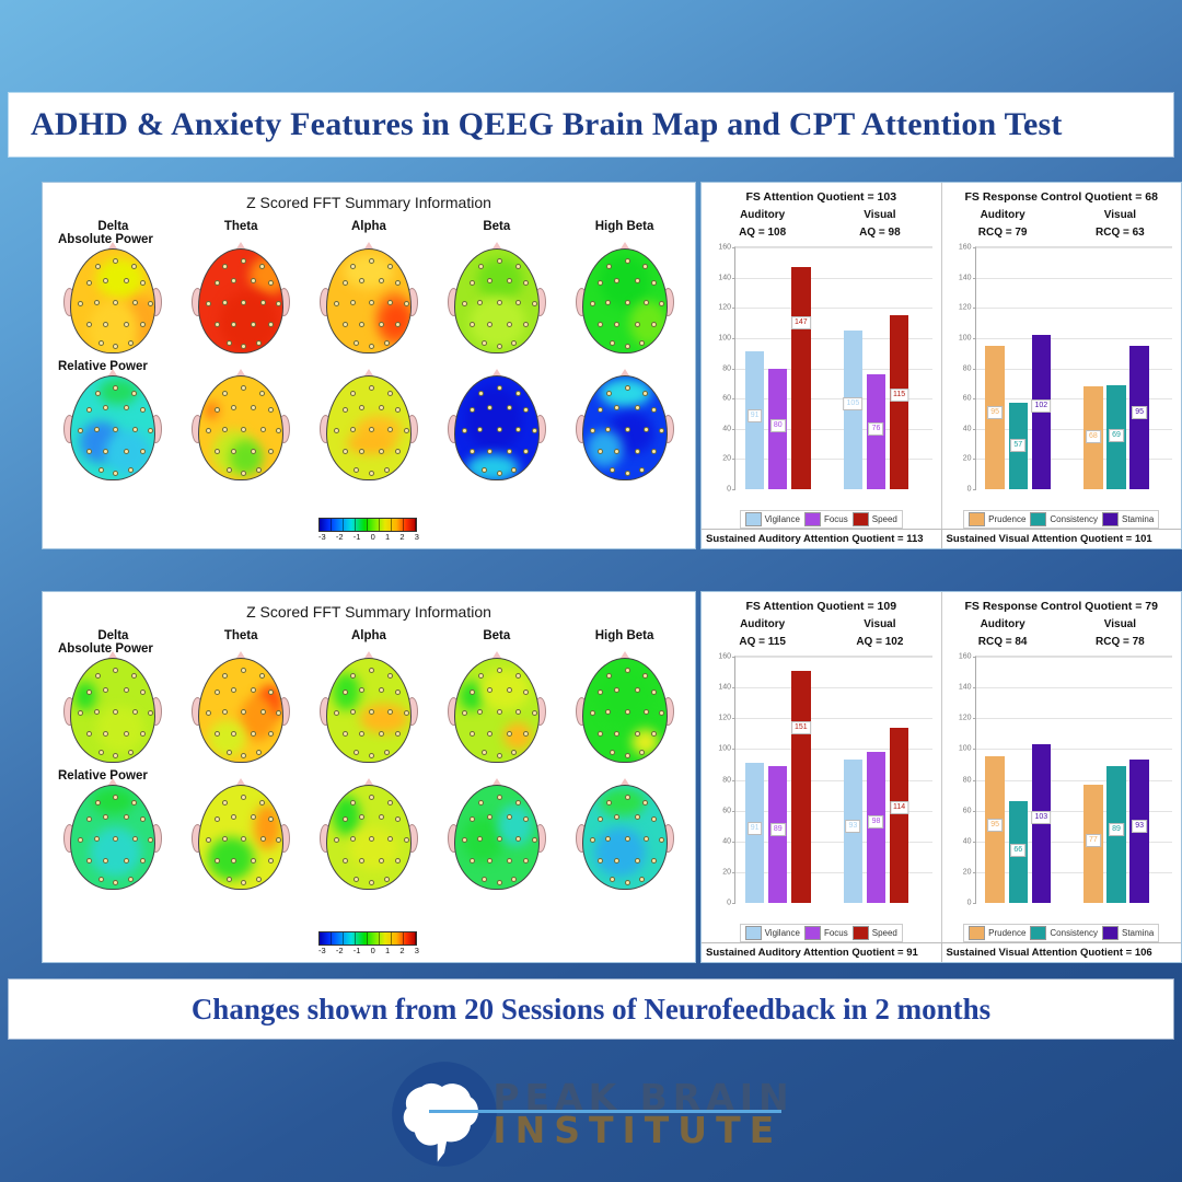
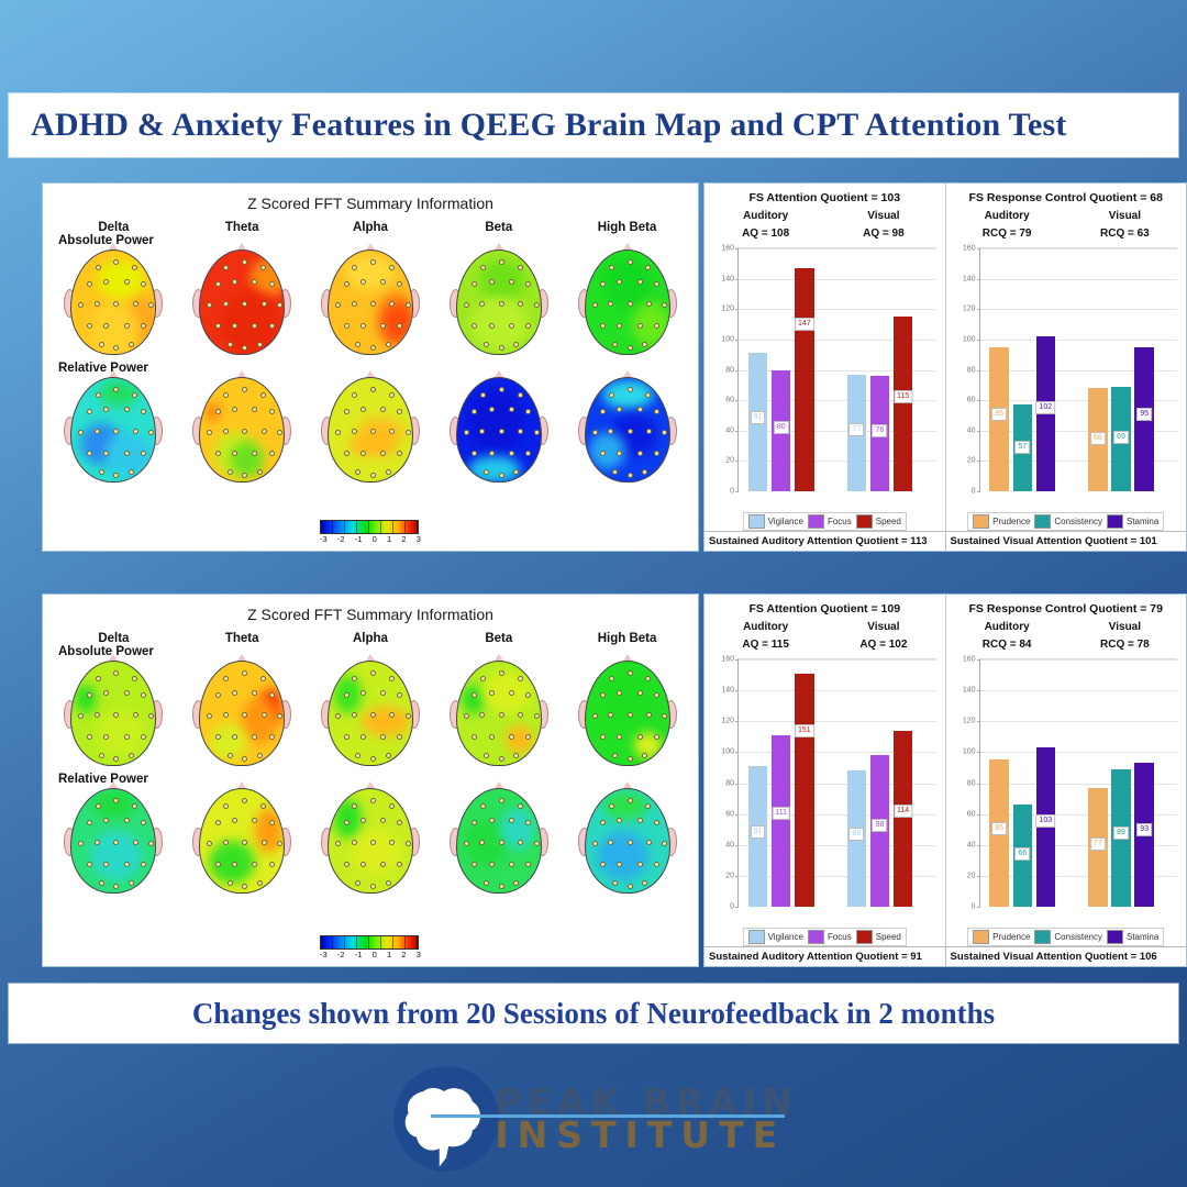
FS Attention Quotient = 103/Vigilance/Visual: 105 -> 77
FS Attention Quotient = 109/Focus/Auditory: 89 -> 111
FS Attention Quotient = 109/Vigilance/Visual: 93 -> 88
